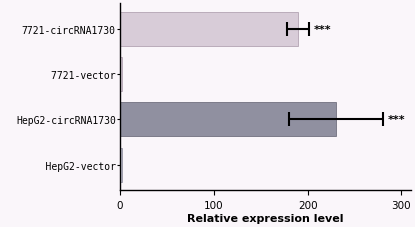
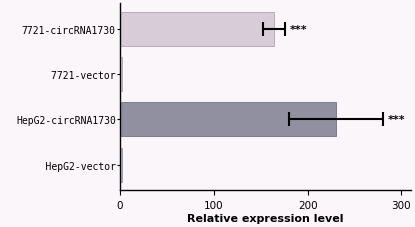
7721-circRNA1730: 190 -> 164
